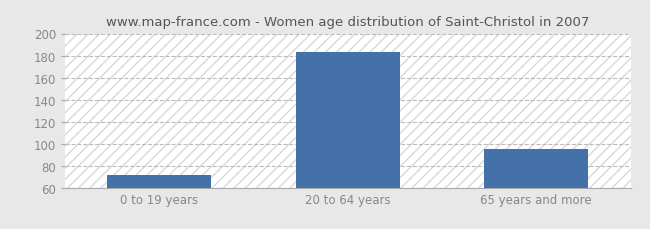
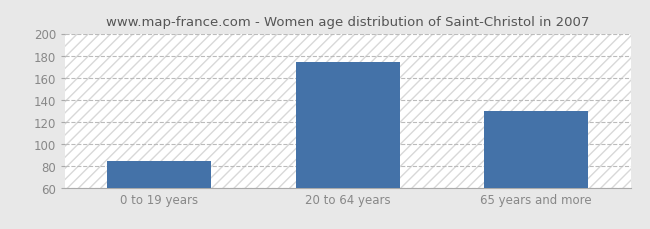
0 to 19 years: 71 -> 84
20 to 64 years: 183 -> 174
65 years and more: 95 -> 130
